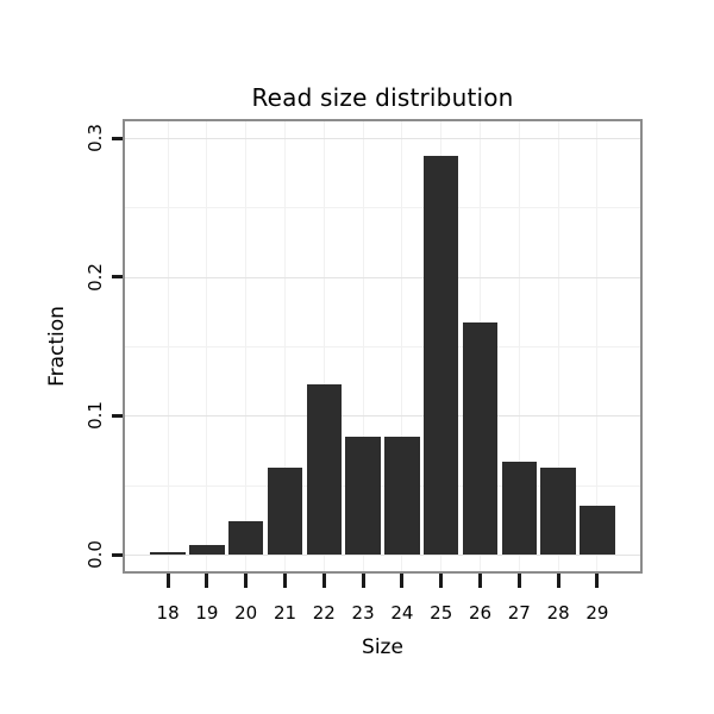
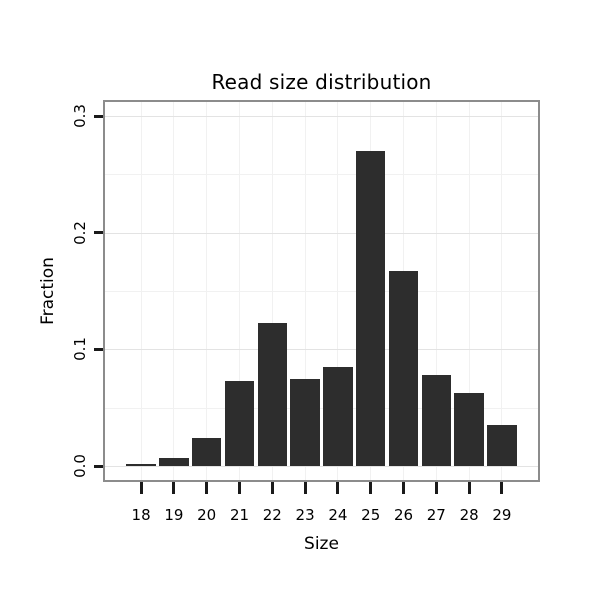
21: 0.063 -> 0.073
23: 0.085 -> 0.075
25: 0.287 -> 0.270
27: 0.067 -> 0.078
